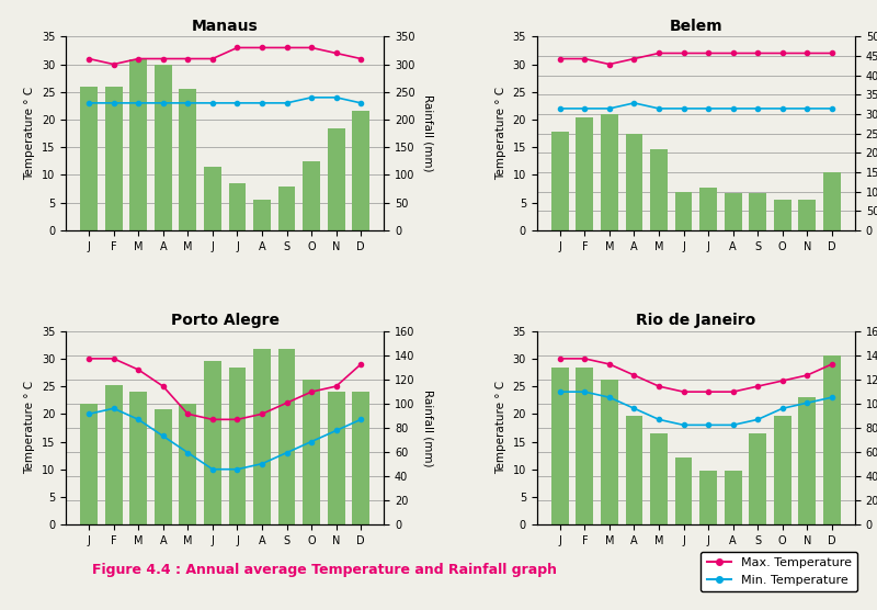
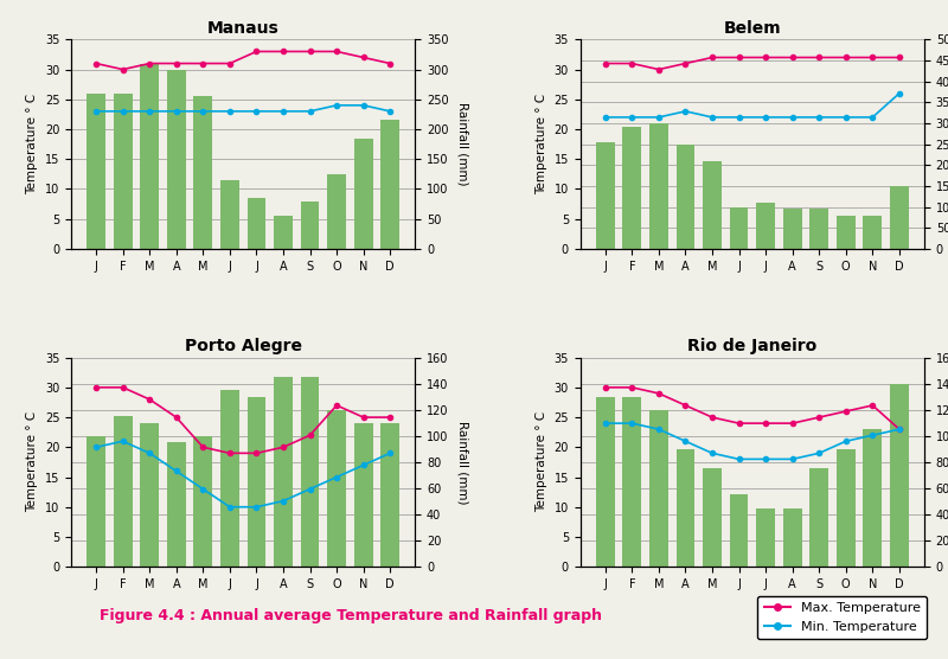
Belem/Min. Temperature/D: 22 -> 26
Porto Alegre/Max. Temperature/O: 24 -> 27
Porto Alegre/Max. Temperature/D: 29 -> 25
Rio de Janeiro/Max. Temperature/D: 29 -> 23
